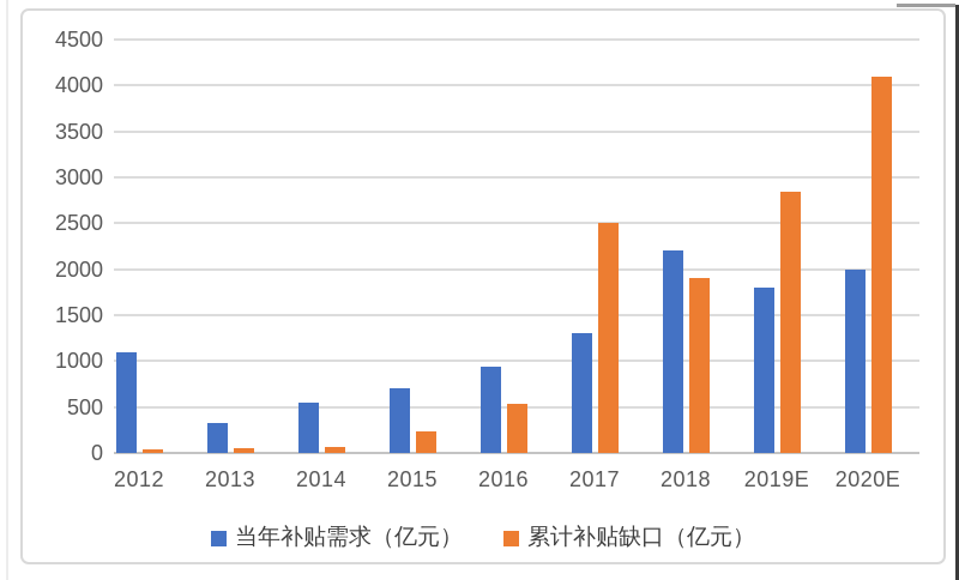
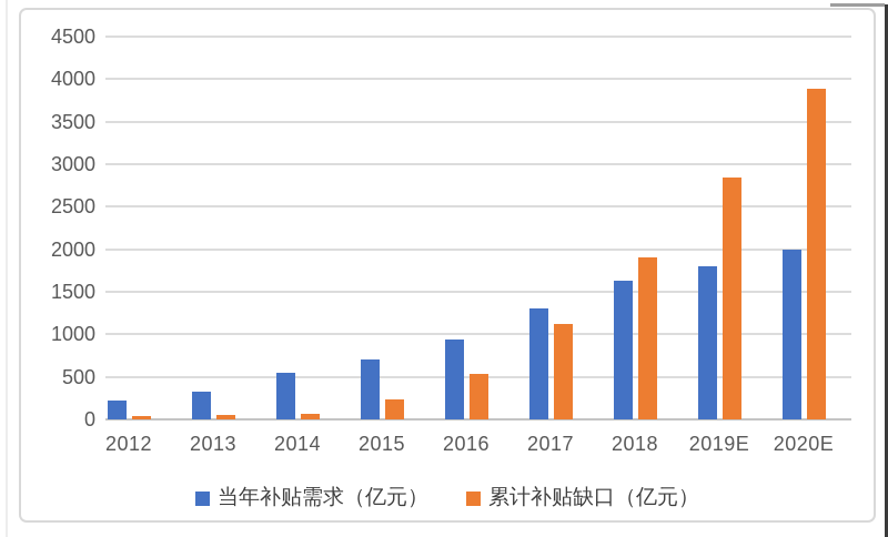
当年补贴需求（亿元）/2012: 1100 -> 200
累计补贴缺口（亿元）/2017: 2500 -> 1100
当年补贴需求（亿元）/2018: 2200 -> 1600
累计补贴缺口（亿元）/2020E: 4100 -> 3900
